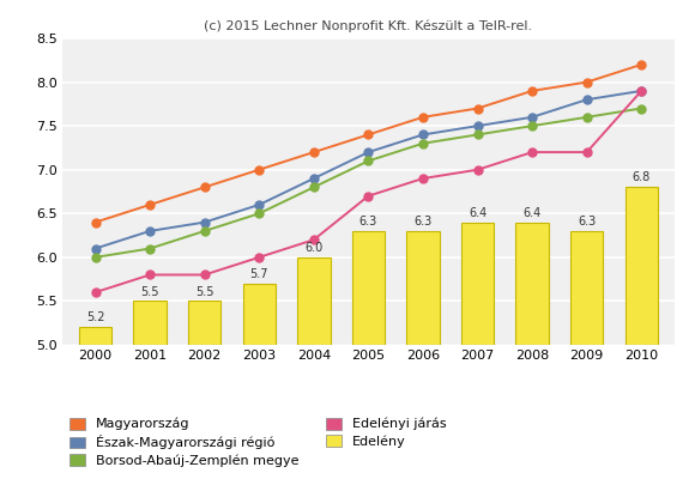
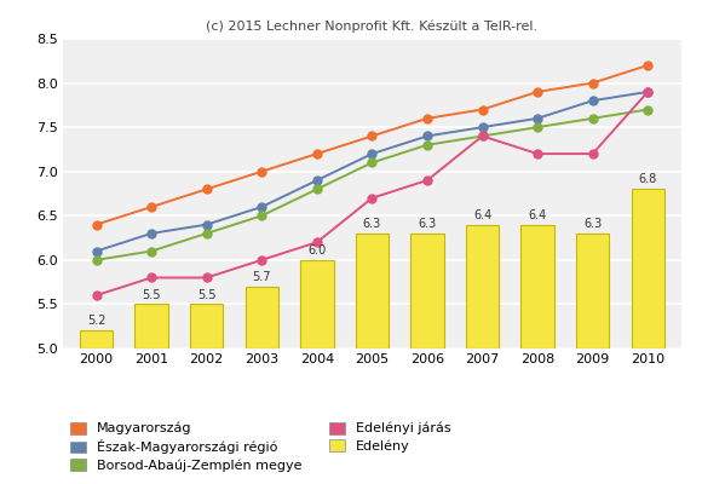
Edelényi járás/2007: 7.0 -> 7.4
